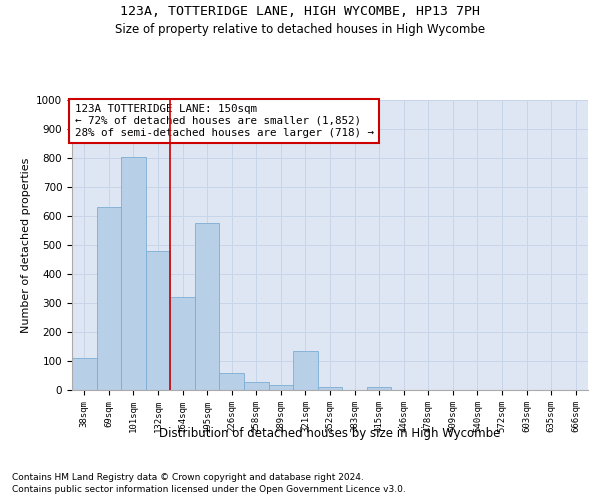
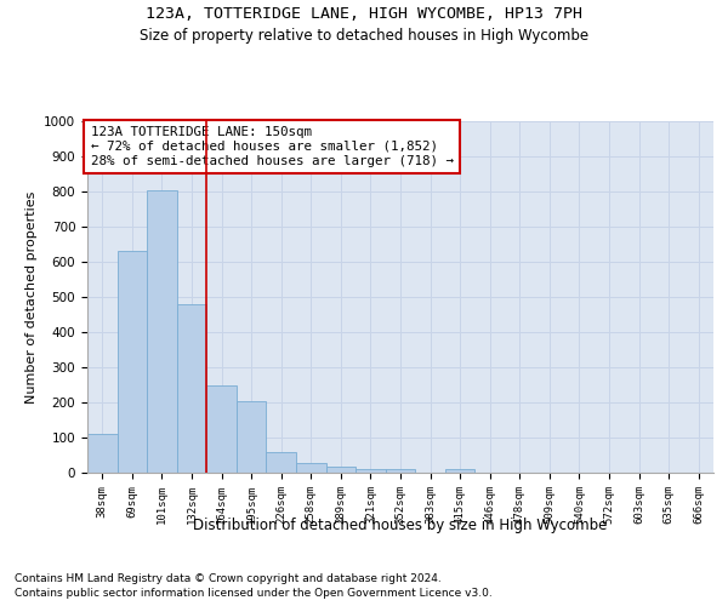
164sqm: 320 -> 250
195sqm: 575 -> 205
321sqm: 135 -> 12
